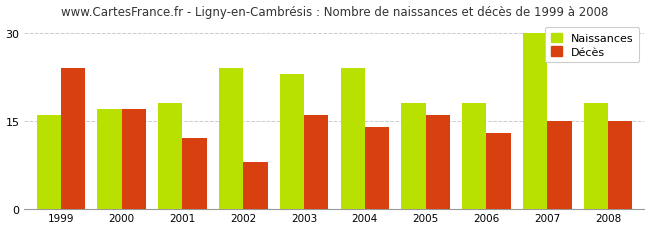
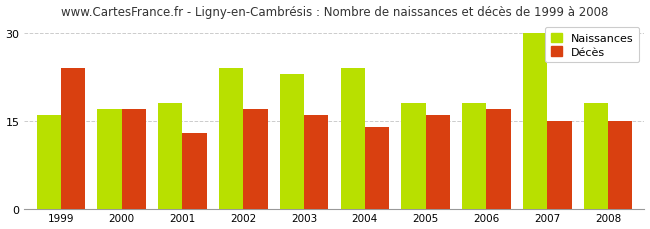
Décès/2001: 12 -> 13
Décès/2002: 8 -> 17
Décès/2006: 13 -> 17
